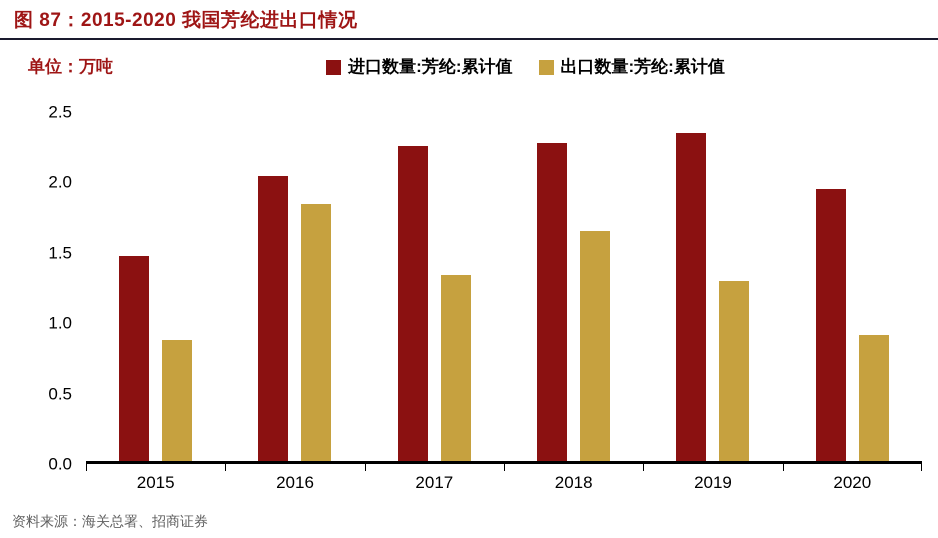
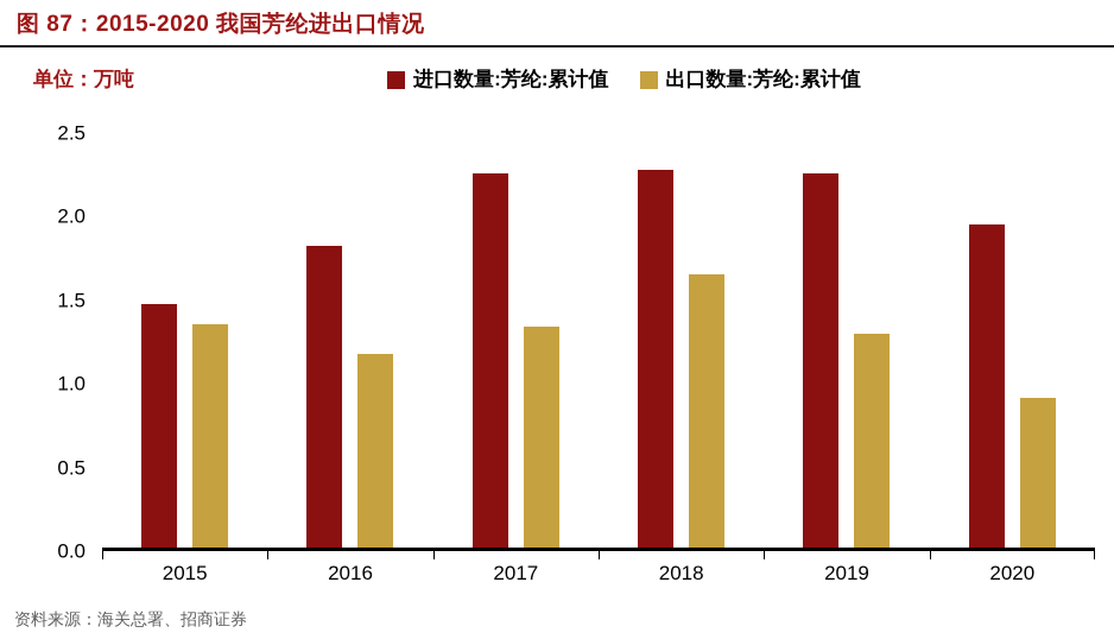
出口数量:芳纶:累计值/2015: 0.87 -> 1.35
进口数量:芳纶:累计值/2016: 2.04 -> 1.82
出口数量:芳纶:累计值/2016: 1.84 -> 1.17
进口数量:芳纶:累计值/2019: 2.35 -> 2.26
